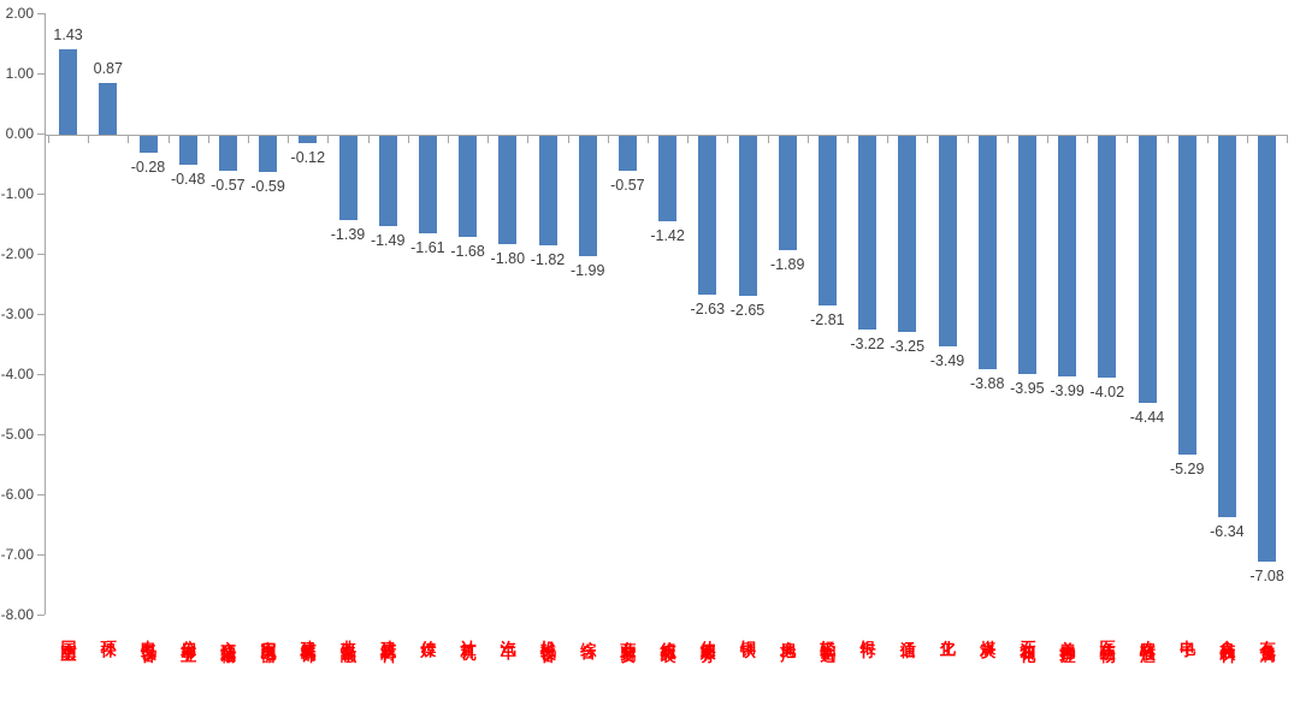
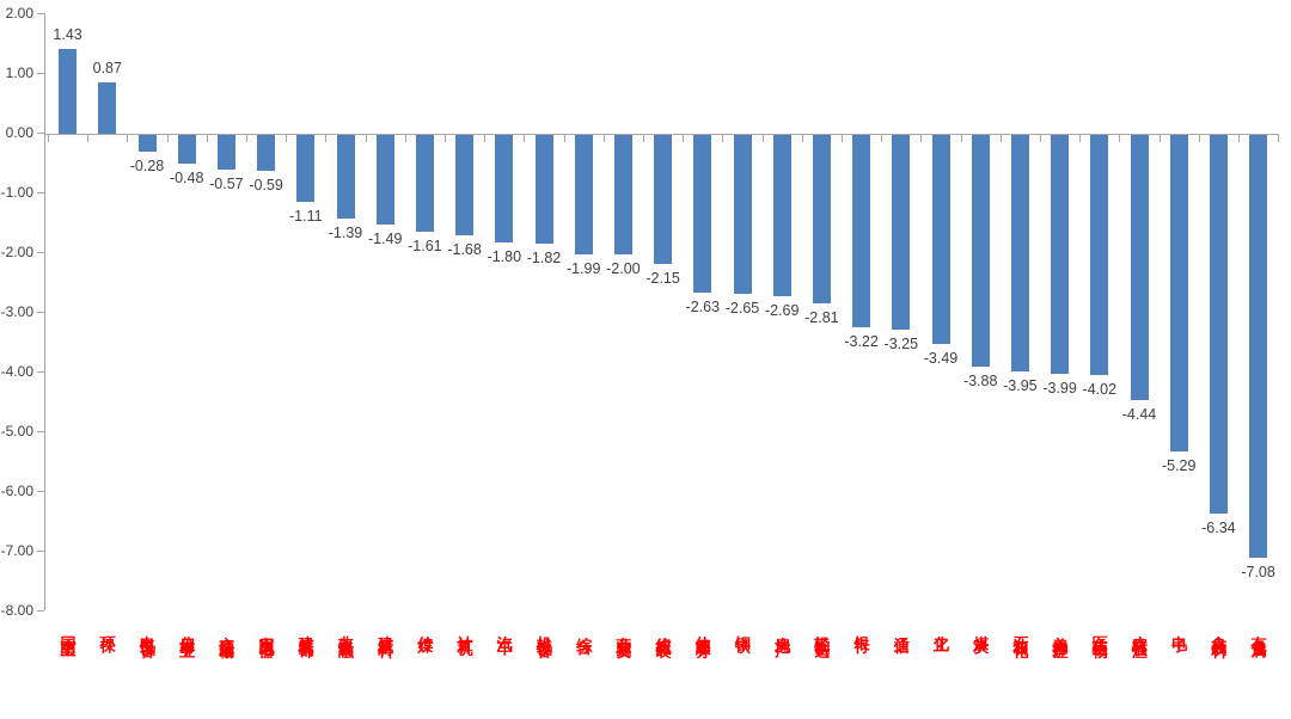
建筑装饰: -0.12 -> -1.11
商业贸易: -0.57 -> -2.00
纺织服装: -1.42 -> -2.15
房地产: -1.89 -> -2.69
